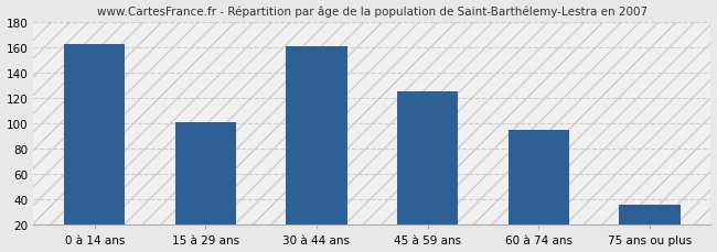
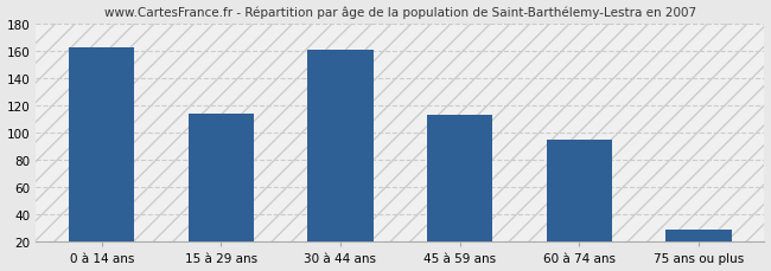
15 à 29 ans: 101 -> 114
45 à 59 ans: 125 -> 113
75 ans ou plus: 36 -> 29
